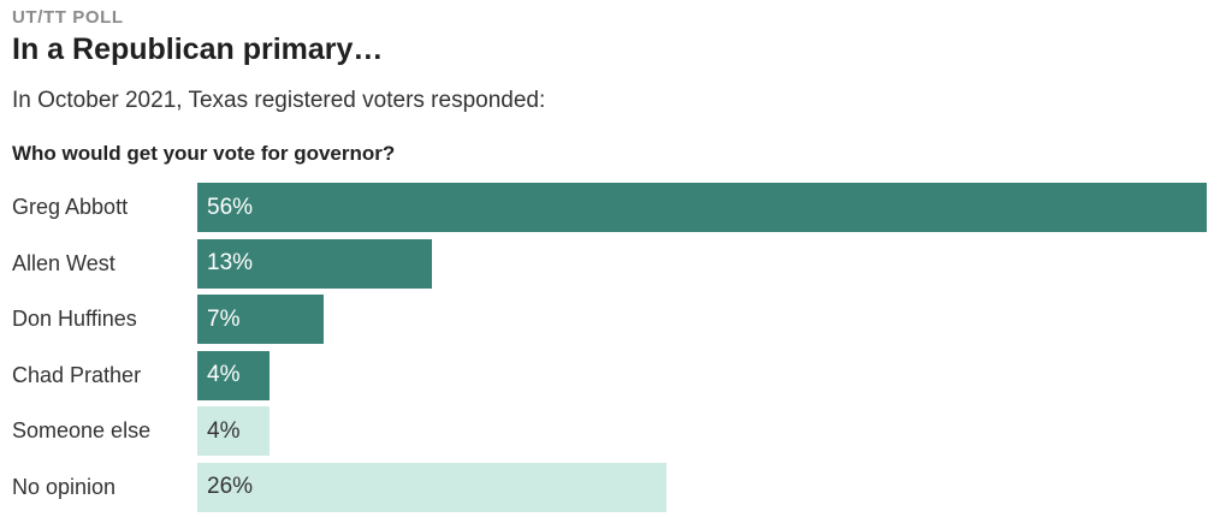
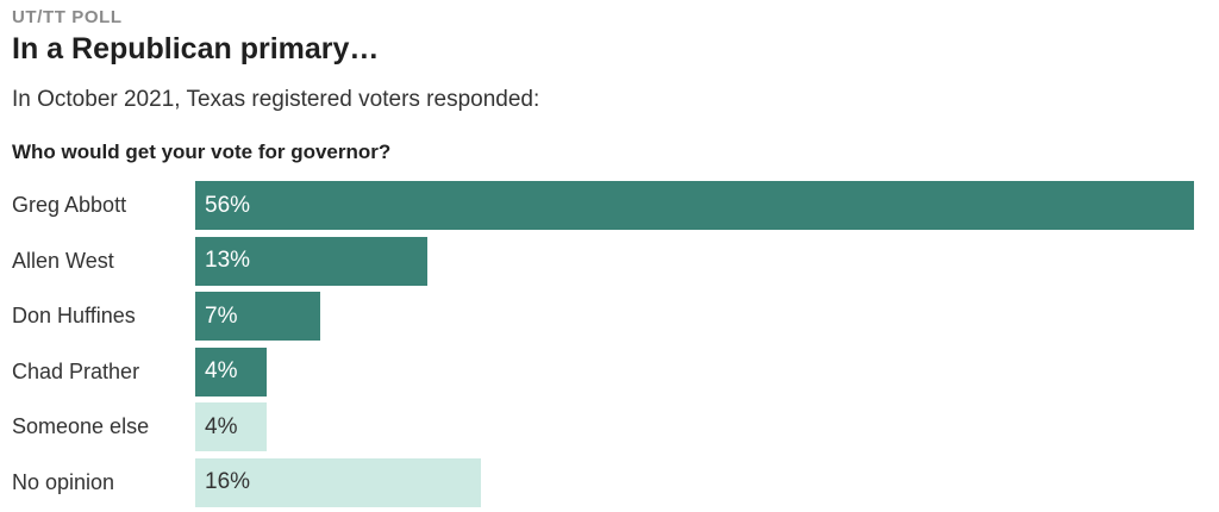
No opinion: 26% -> 16%
